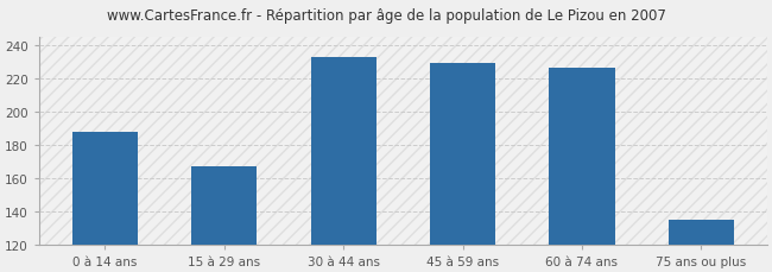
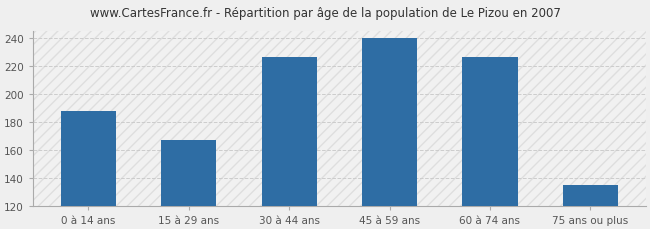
30 à 44 ans: 233 -> 226
45 à 59 ans: 229 -> 240
